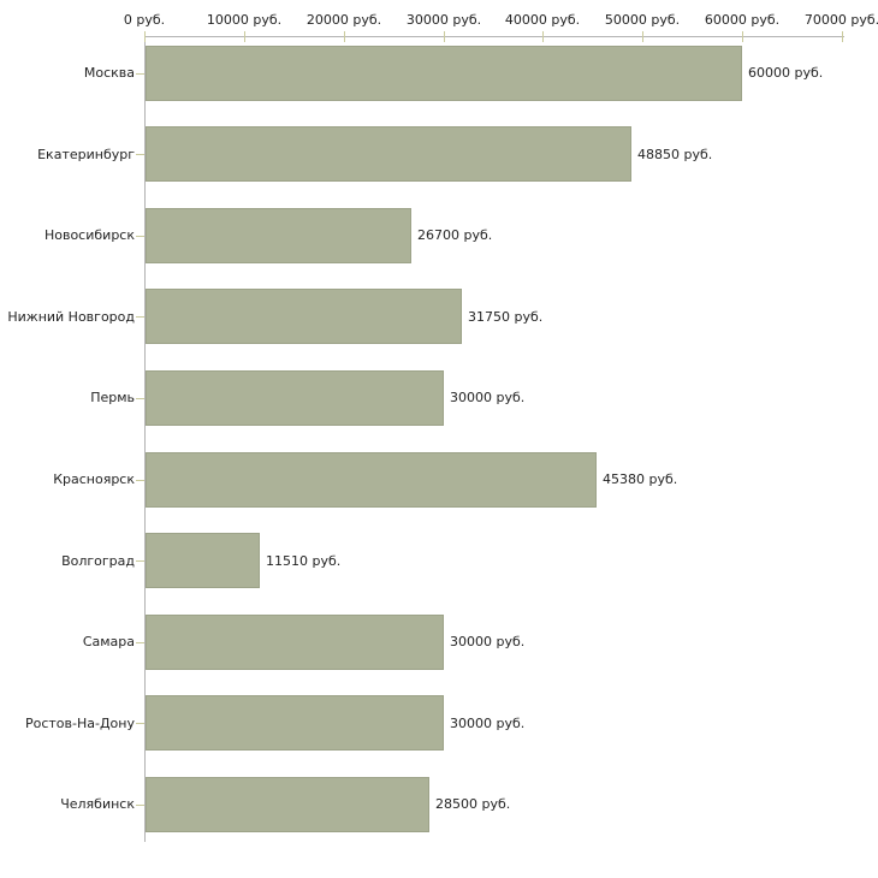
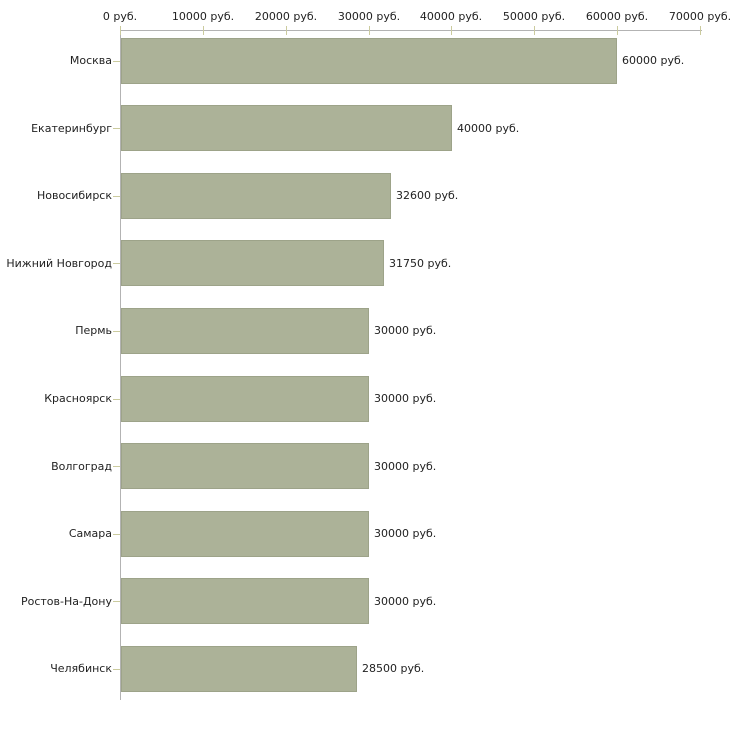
Екатеринбург: 48850 -> 40000
Новосибирск: 26700 -> 32600
Красноярск: 45380 -> 30000
Волгоград: 11510 -> 30000
